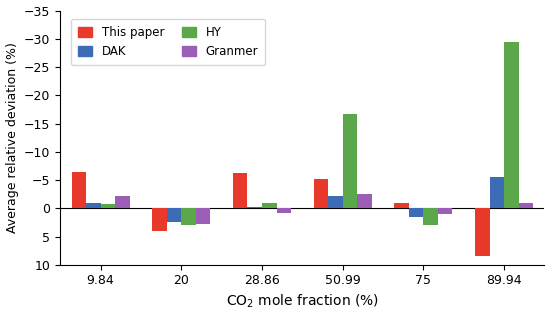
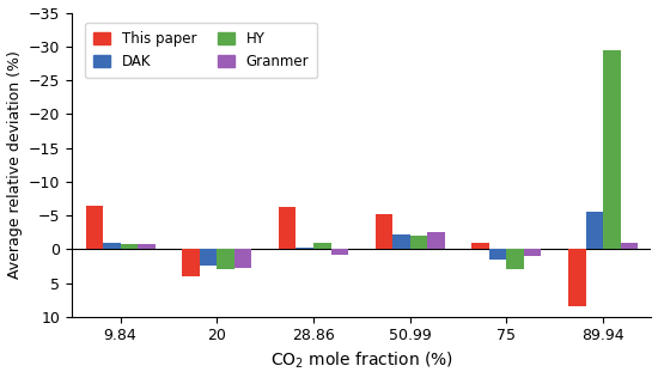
Granmer/9.84: -2.2 -> -0.8
HY/50.99: -16.6 -> -2.0
